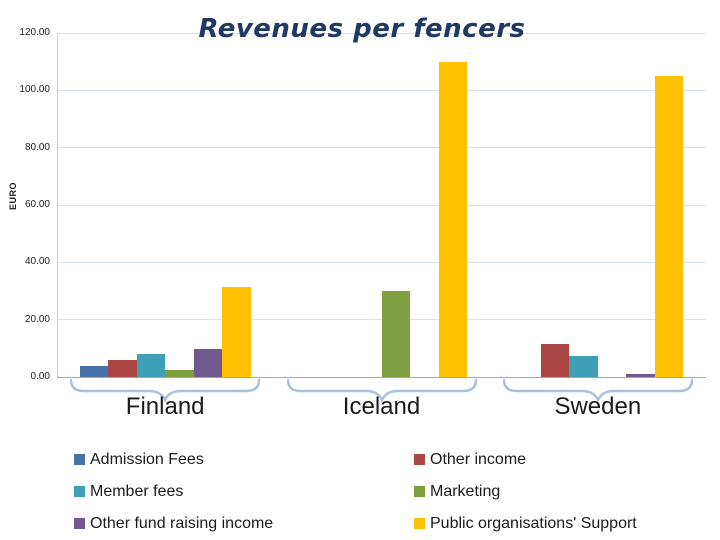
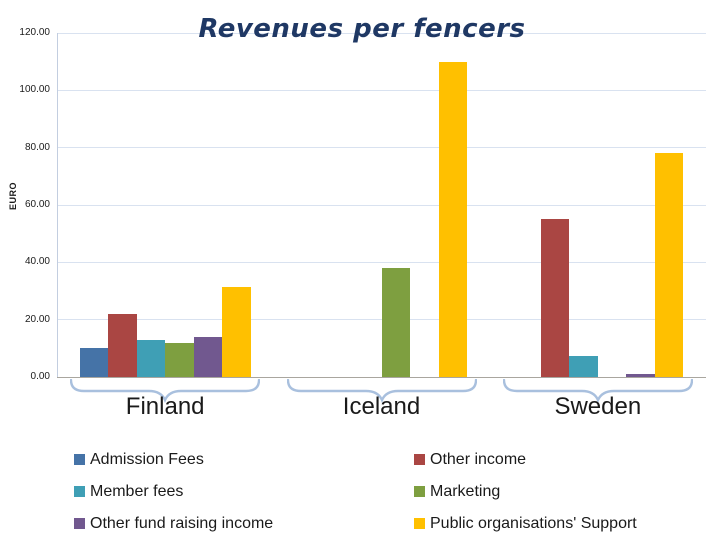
Admission Fees/Finland: 4 -> 10
Other income/Finland: 6 -> 22
Member fees/Finland: 8 -> 13
Marketing/Finland: 2 -> 12
Other fund raising income/Finland: 10 -> 14
Marketing/Iceland: 30 -> 38
Other income/Sweden: 12 -> 55
Public organisations' Support/Sweden: 105 -> 78
